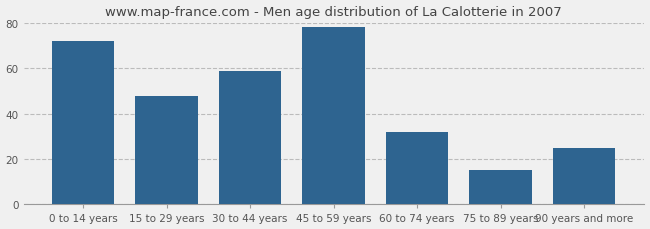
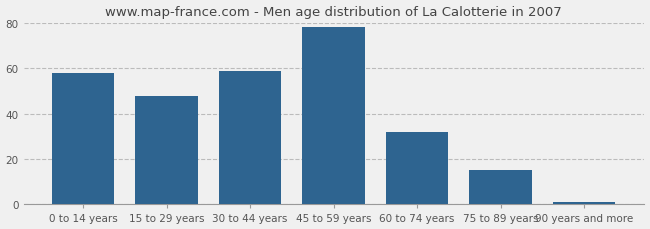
0 to 14 years: 72 -> 58
90 years and more: 25 -> 1
